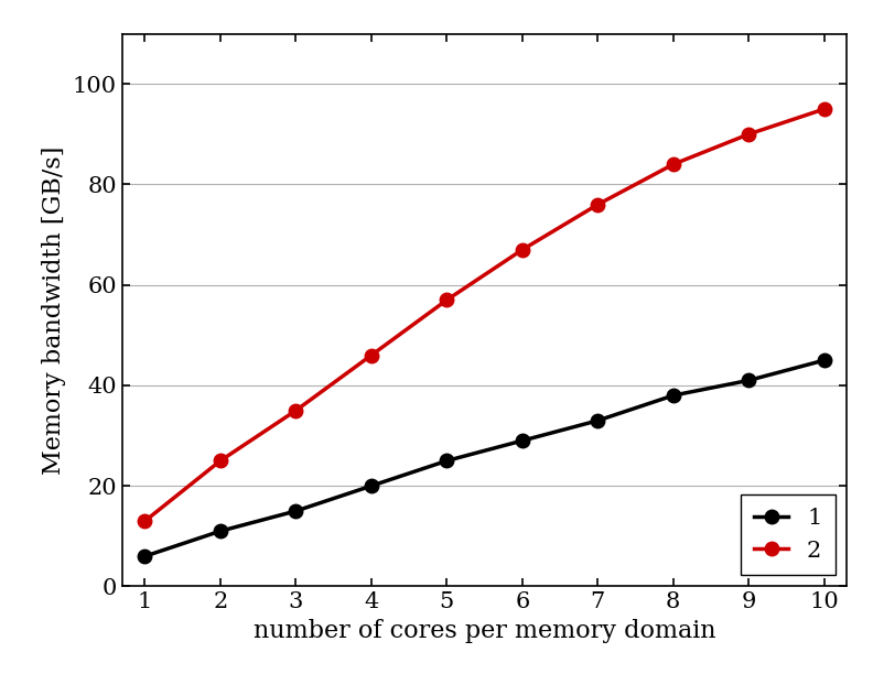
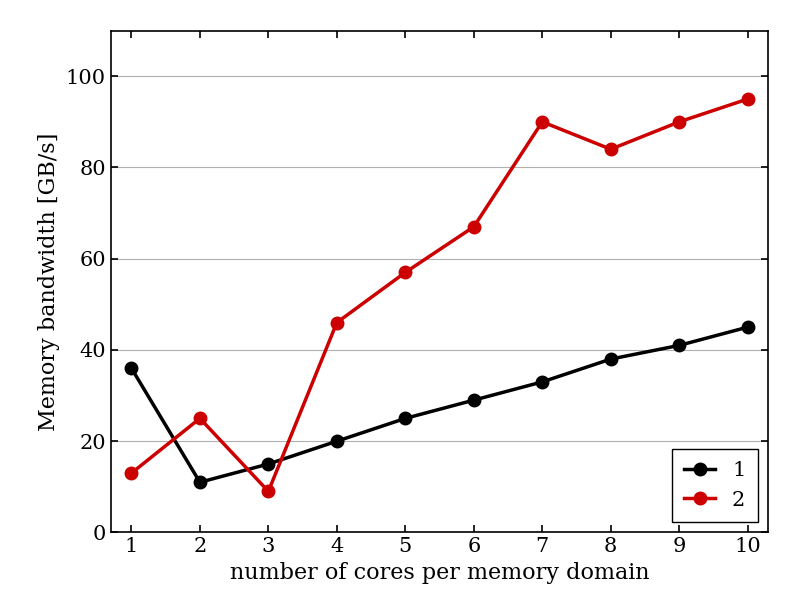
1/1: 6 -> 36
2/3: 35 -> 9
2/7: 76 -> 90
